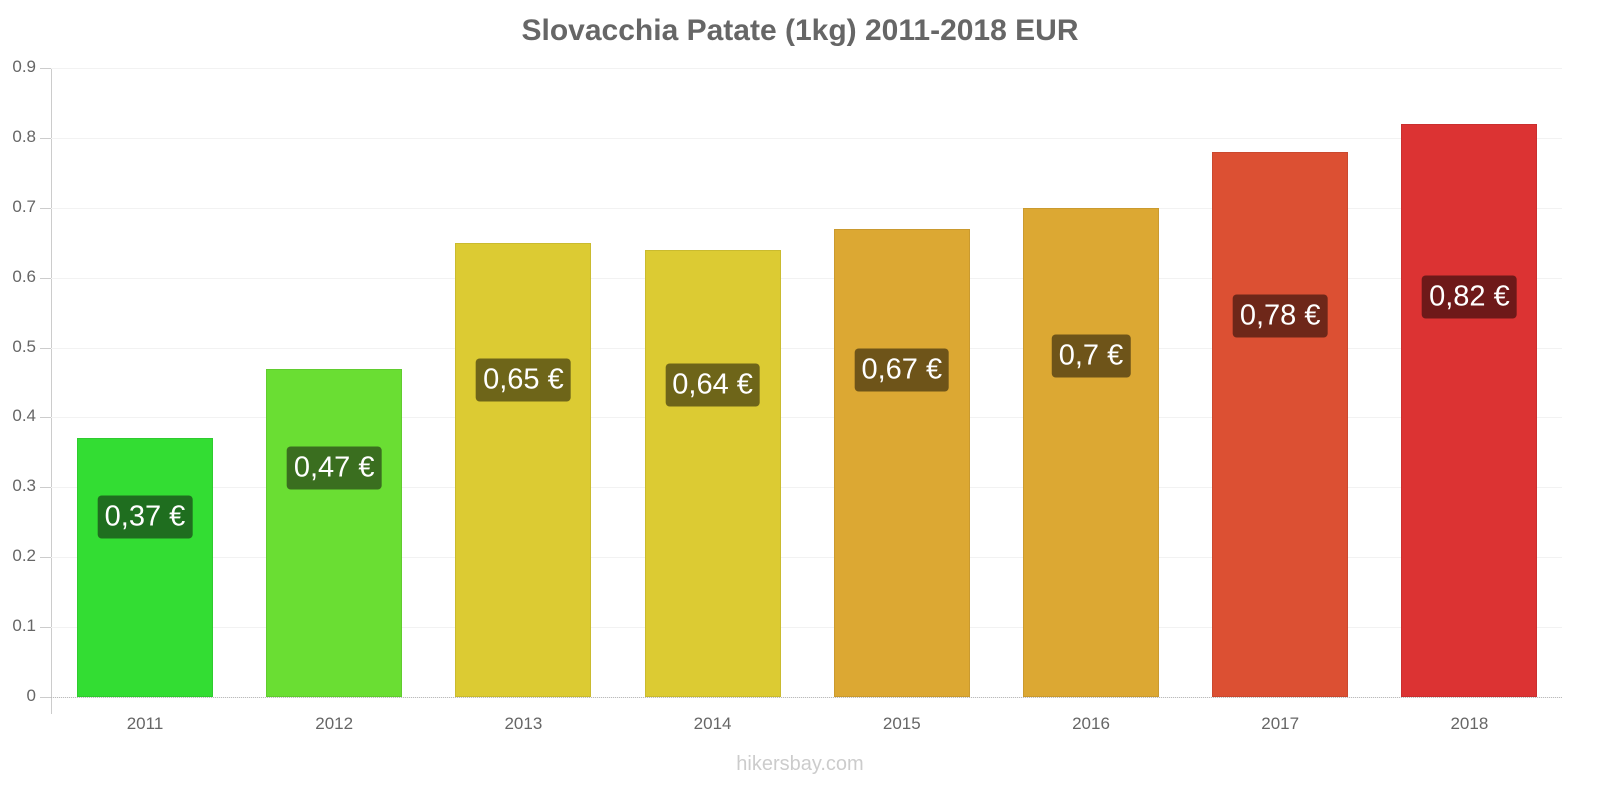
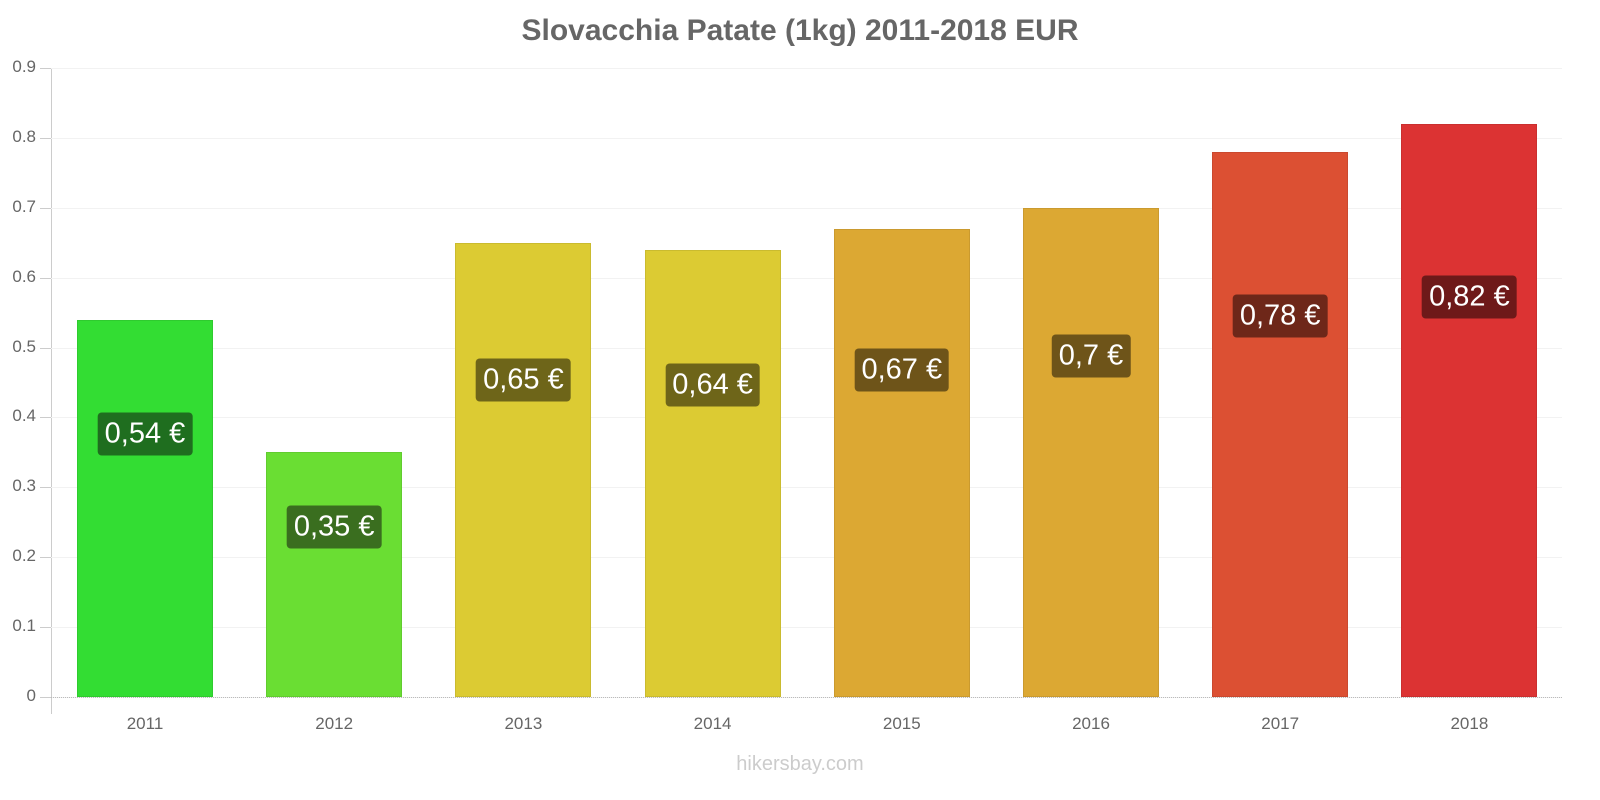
2011: 0,37 -> 0,54
2012: 0,47 -> 0,35
